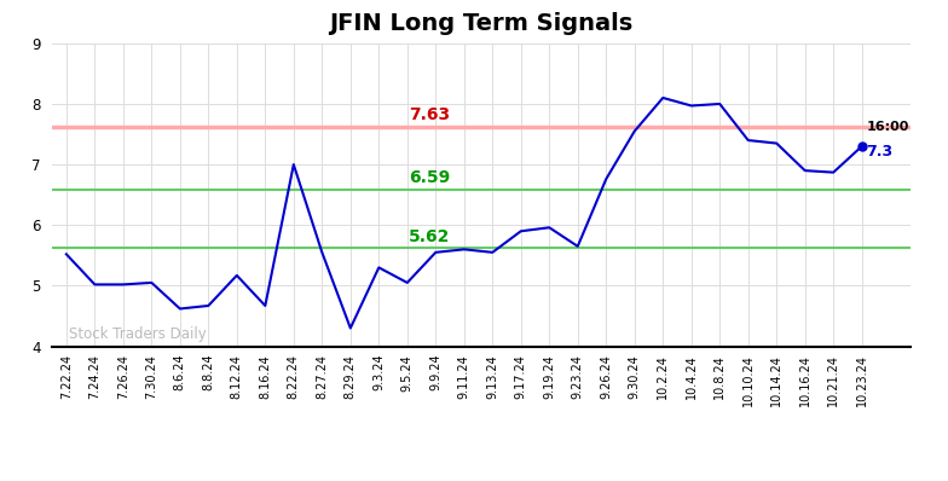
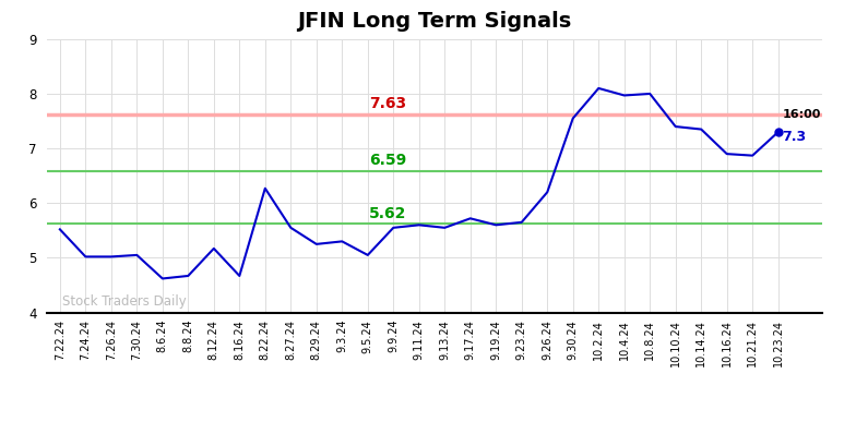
8.22.24: 7.00 -> 6.27
8.29.24: 4.30 -> 5.25
9.17.24: 5.90 -> 5.72
9.19.24: 5.96 -> 5.60
9.26.24: 6.76 -> 6.20
